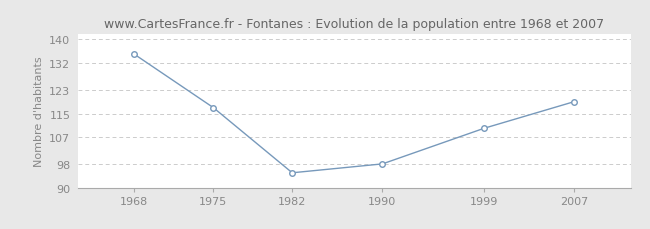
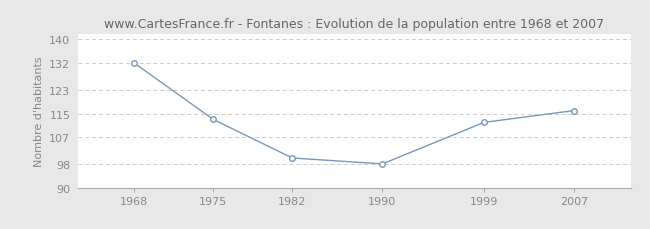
1968: 135 -> 132
1975: 117 -> 113
1982: 95 -> 100
1999: 110 -> 112
2007: 119 -> 116
